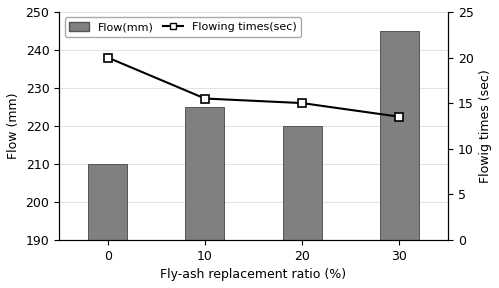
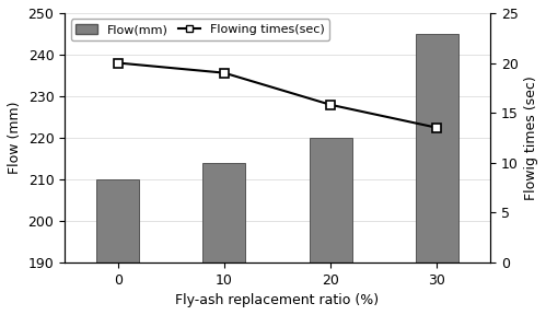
Flow(mm)/10: 225 -> 214
Flowing times(sec)/10: 15.5 -> 19.0
Flowing times(sec)/20: 15.0 -> 15.8
